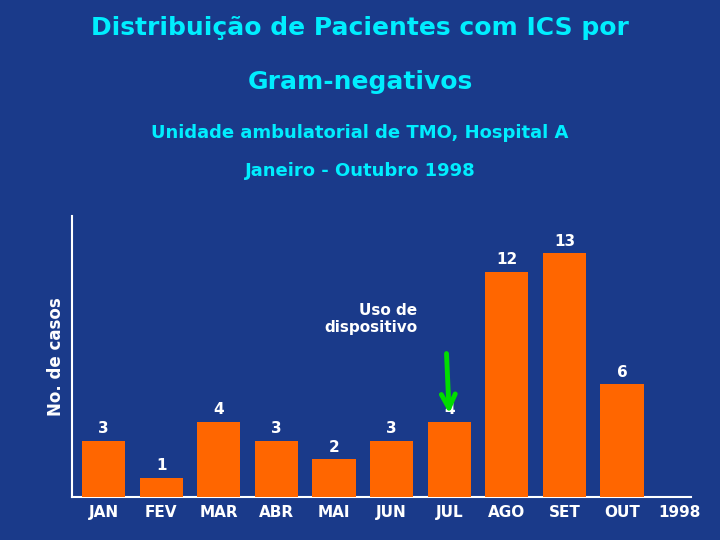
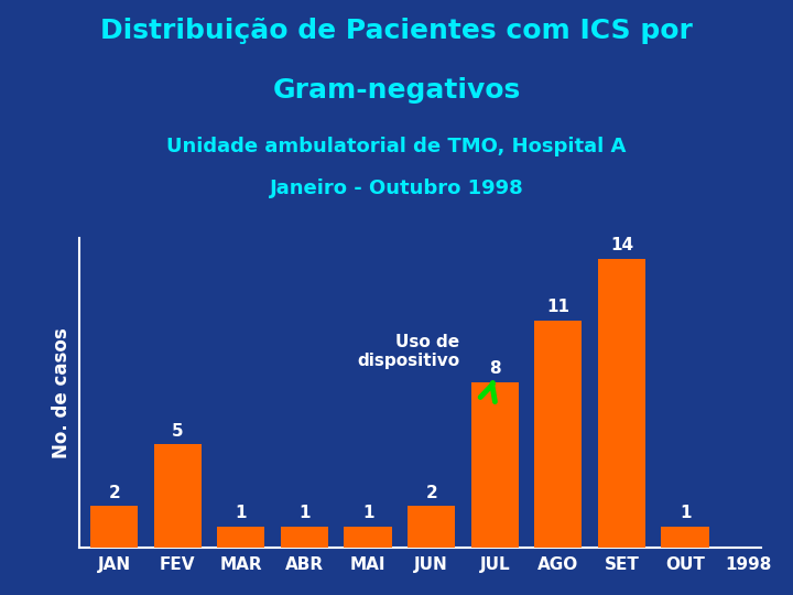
JAN: 3 -> 2
FEV: 1 -> 5
MAR: 4 -> 1
ABR: 3 -> 1
MAI: 2 -> 1
JUN: 3 -> 2
JUL: 4 -> 8
AGO: 12 -> 11
SET: 13 -> 14
OUT: 6 -> 1
